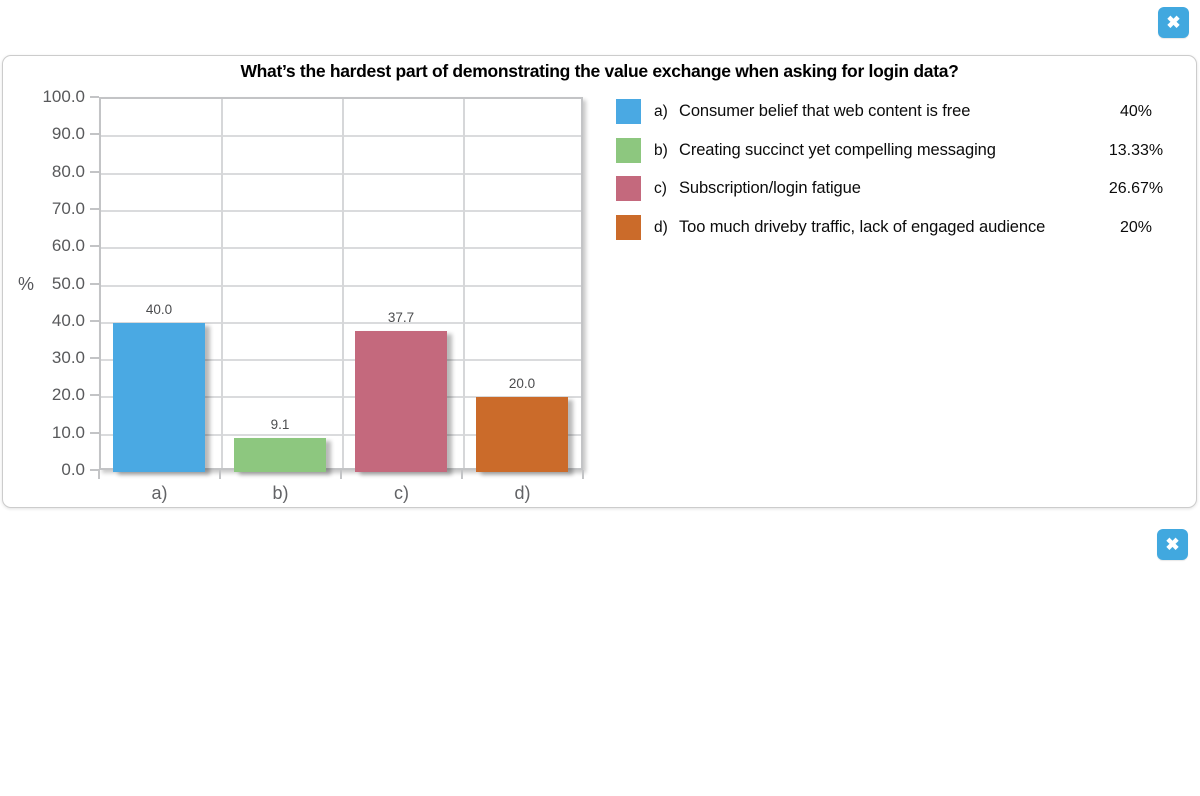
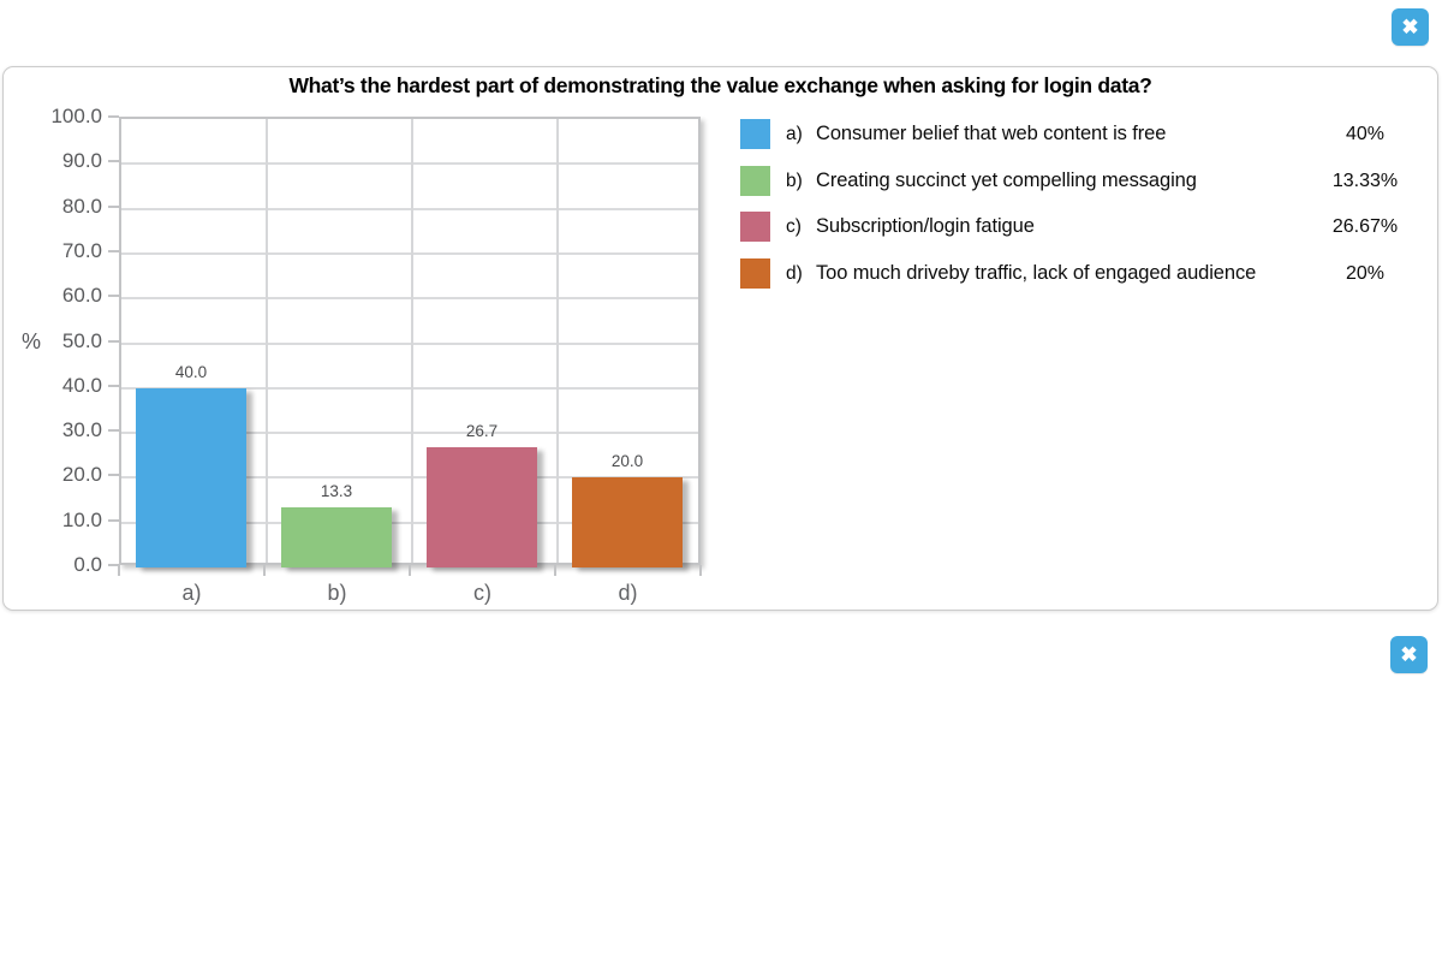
b): 9.1 -> 13.3
c): 37.7 -> 26.7
